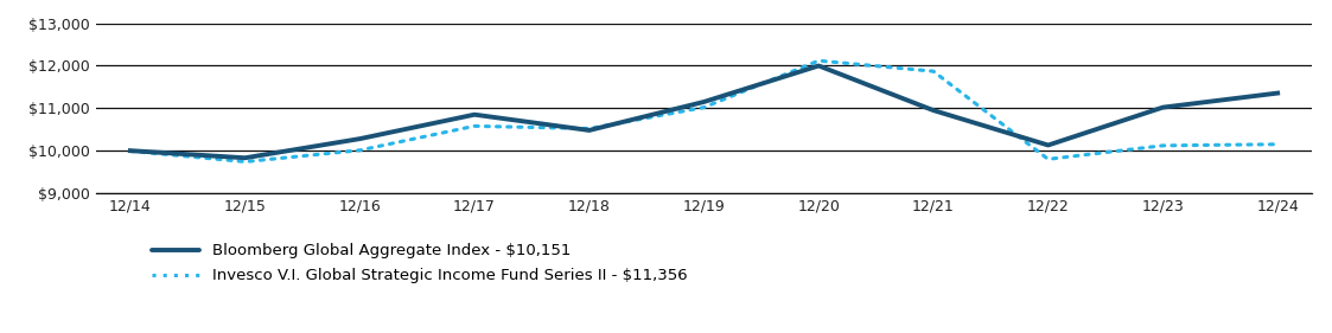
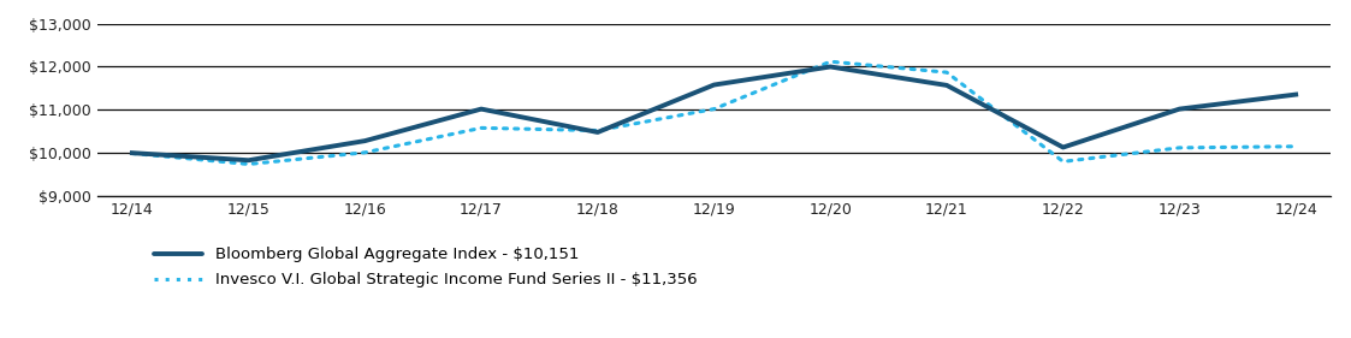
Bloomberg Global Aggregate Index - $10,151/12/17: $10,850 -> $11,020
Bloomberg Global Aggregate Index - $10,151/12/19: $11,150 -> $11,580
Bloomberg Global Aggregate Index - $10,151/12/21: $10,950 -> $11,570
